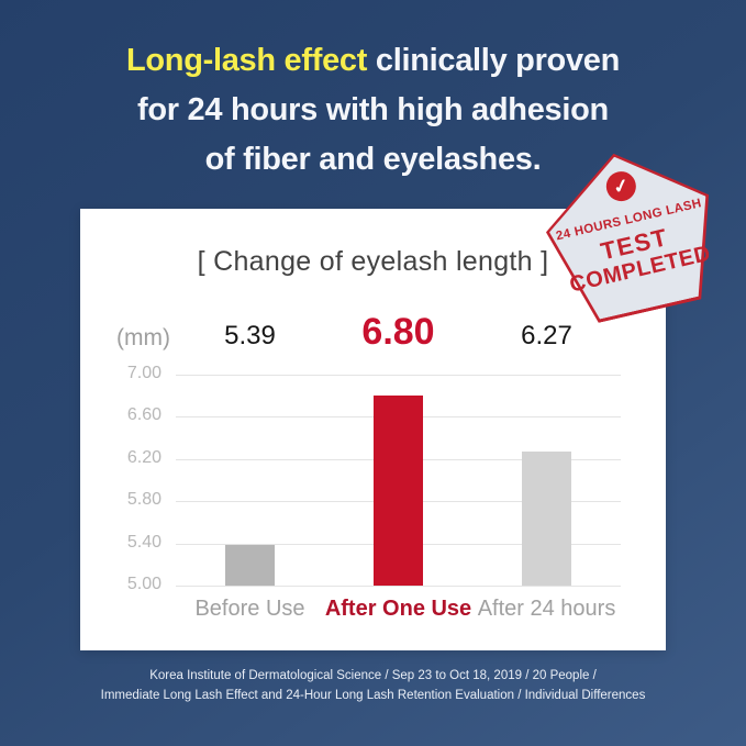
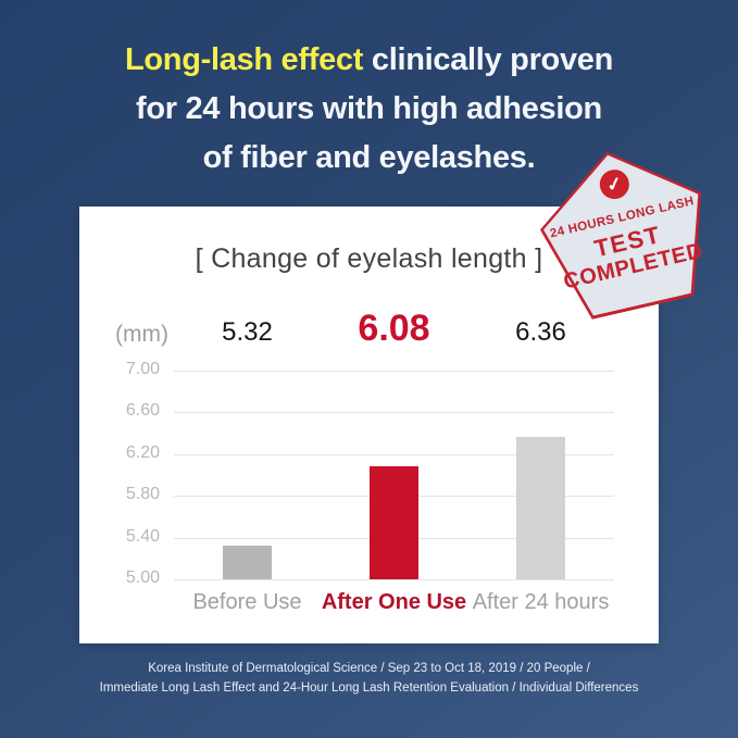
Before Use: 5.39 -> 5.32
After One Use: 6.80 -> 6.08
After 24 hours: 6.27 -> 6.36
